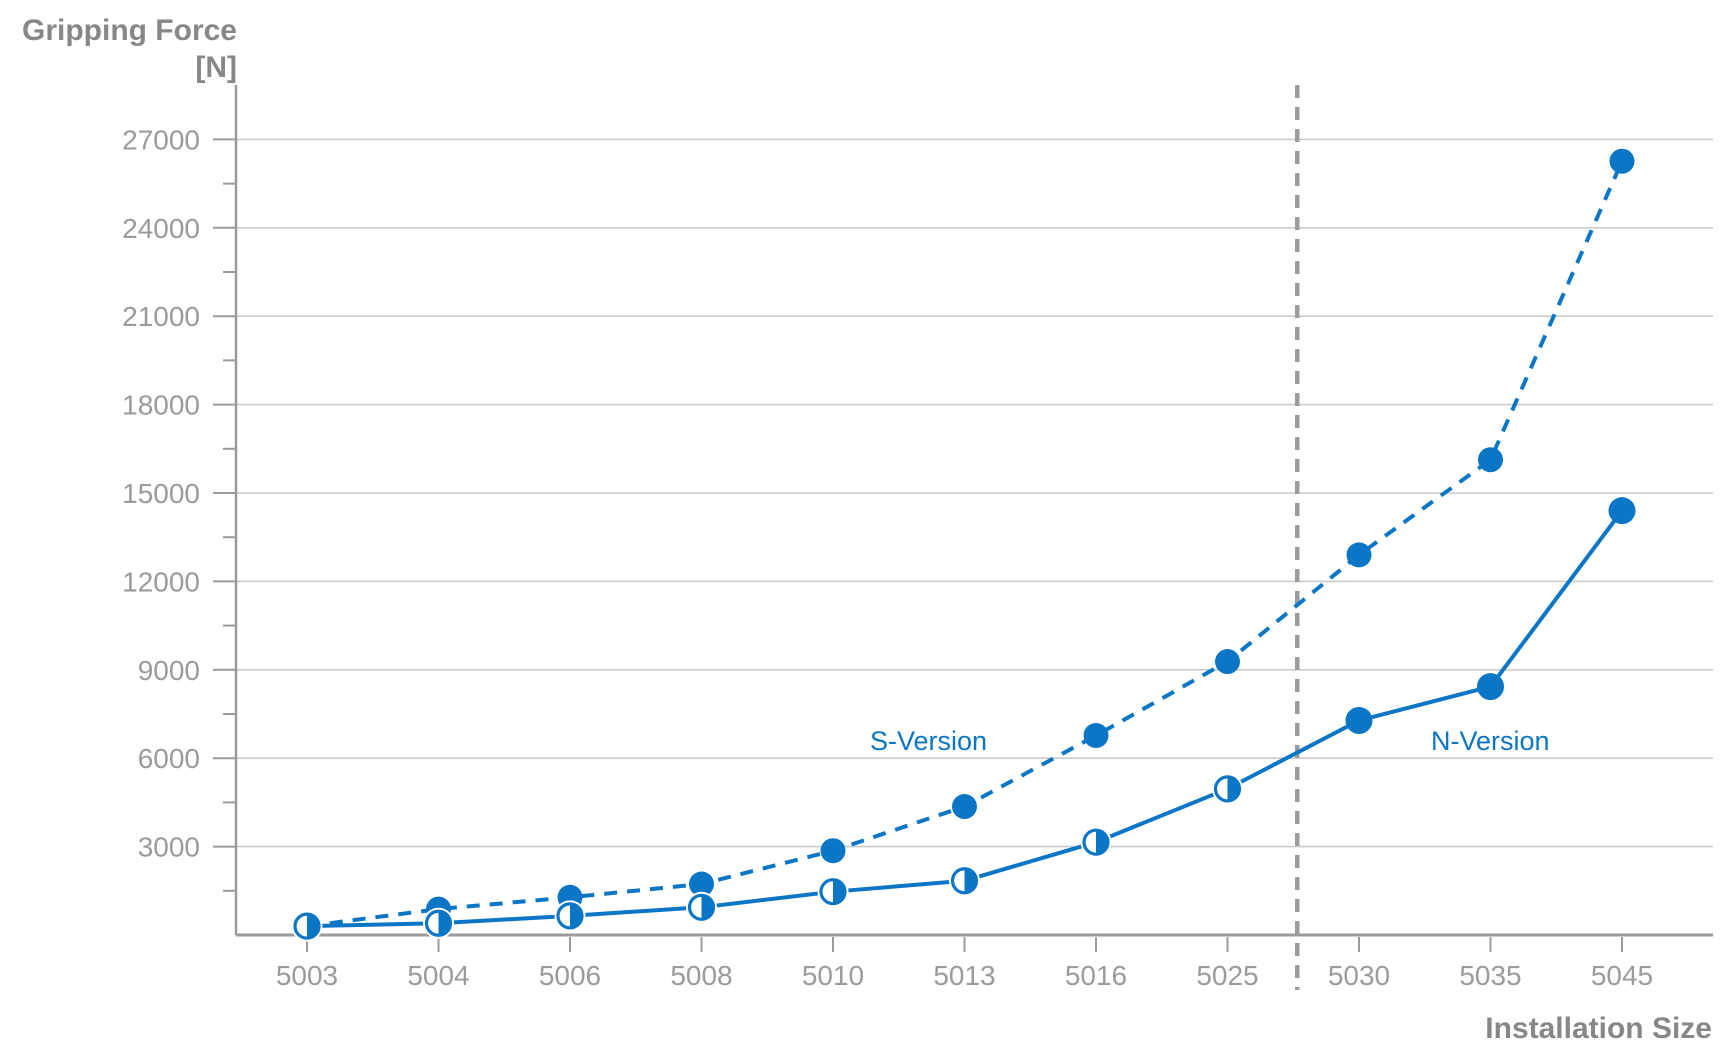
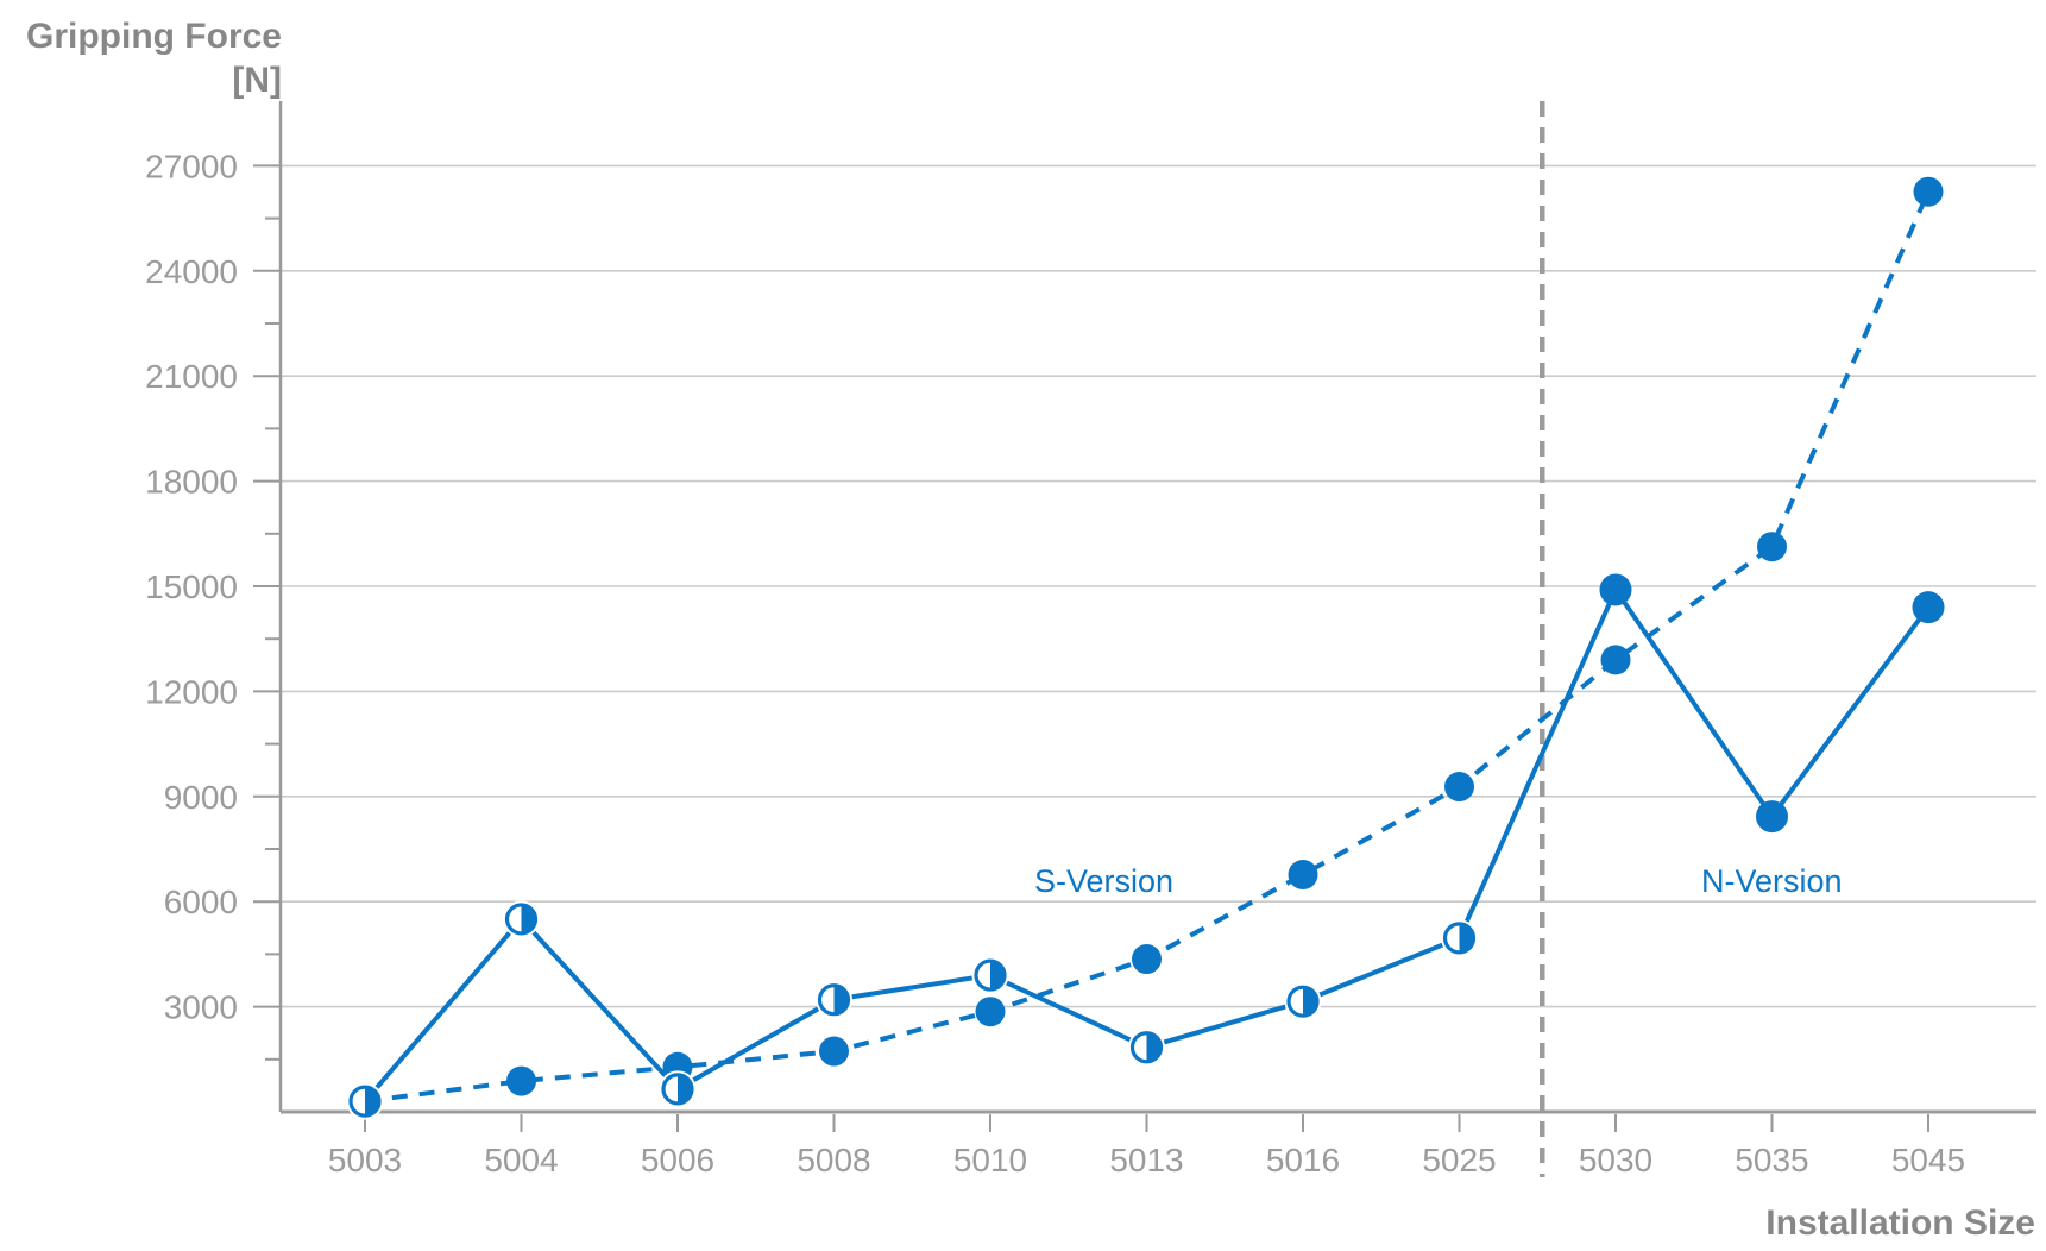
N-Version/5004: 400 -> 5500
N-Version/5008: 900 -> 3200
N-Version/5010: 1500 -> 3900
N-Version/5030: 7300 -> 14900
